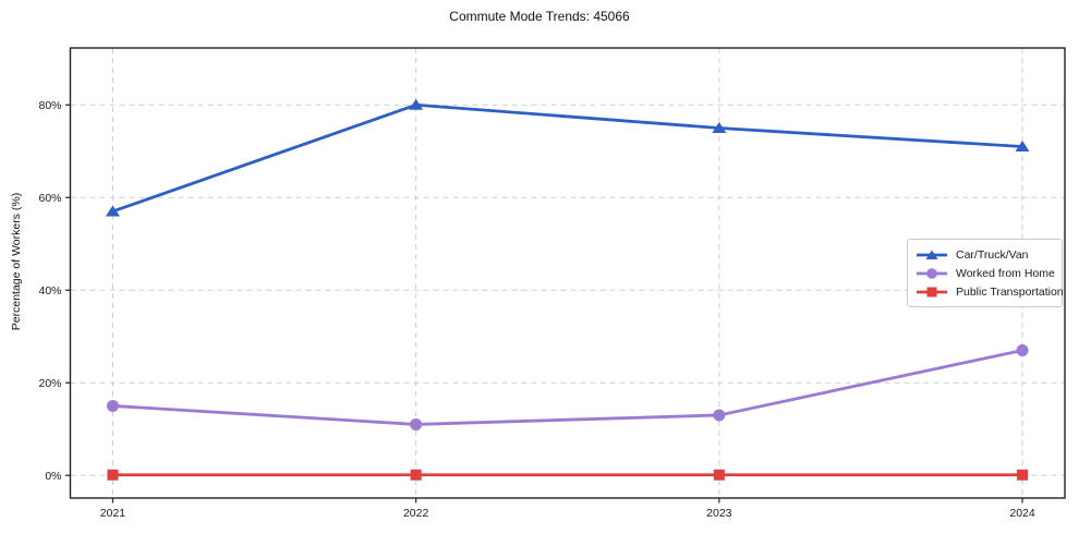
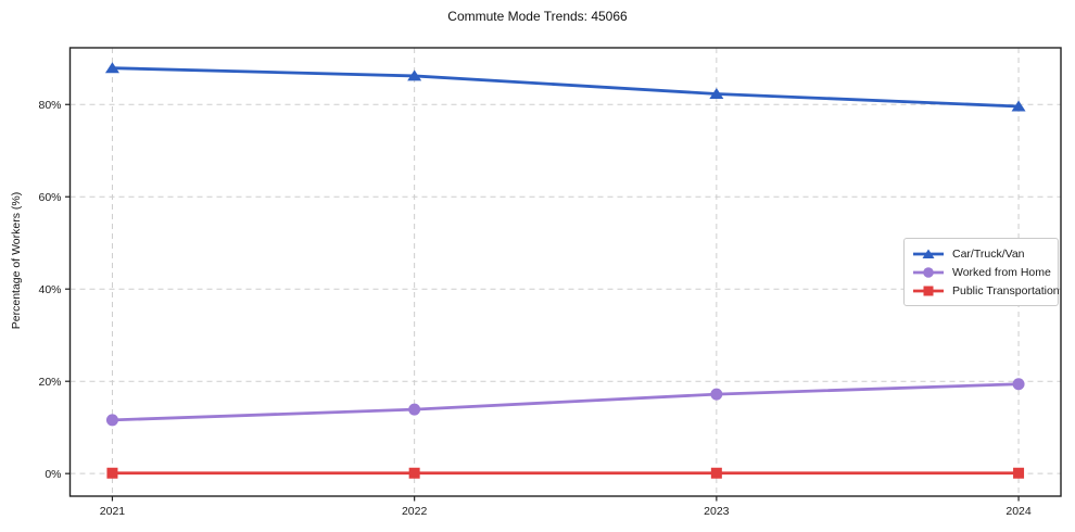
Car/Truck/Van/2021: 57% -> 88%
Worked from Home/2021: 15% -> 12%
Car/Truck/Van/2022: 80% -> 86%
Worked from Home/2022: 11% -> 14%
Car/Truck/Van/2023: 75% -> 82%
Worked from Home/2023: 13% -> 17%
Car/Truck/Van/2024: 71% -> 80%
Worked from Home/2024: 27% -> 19%
